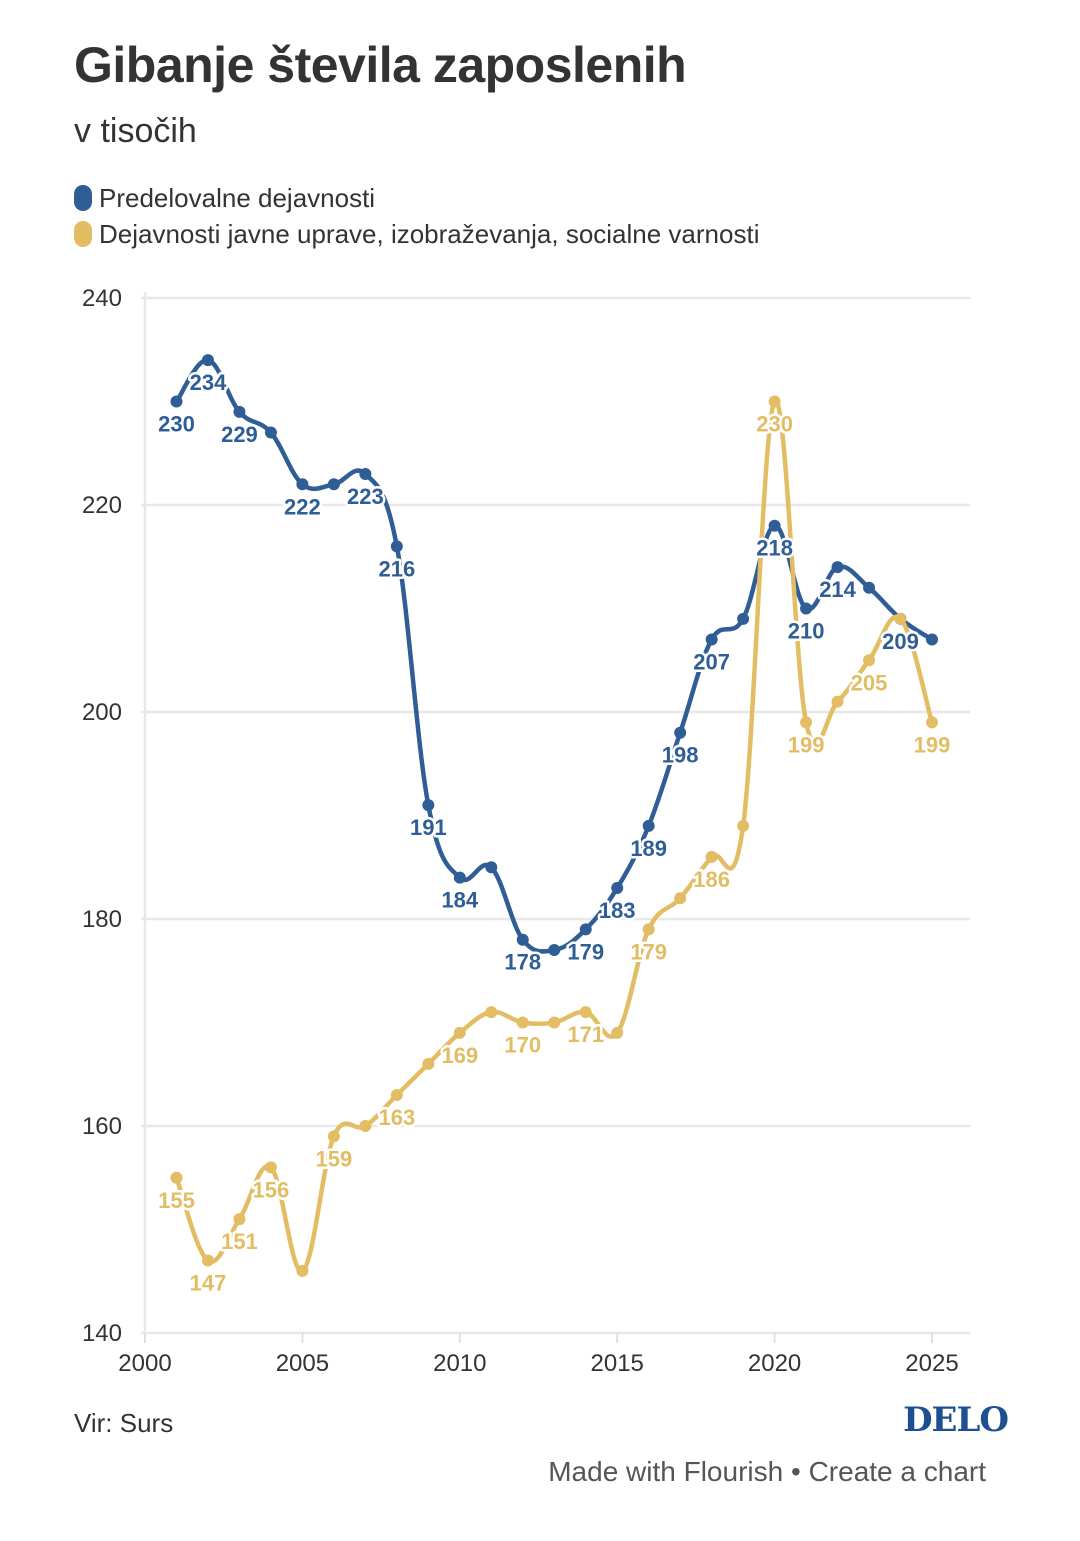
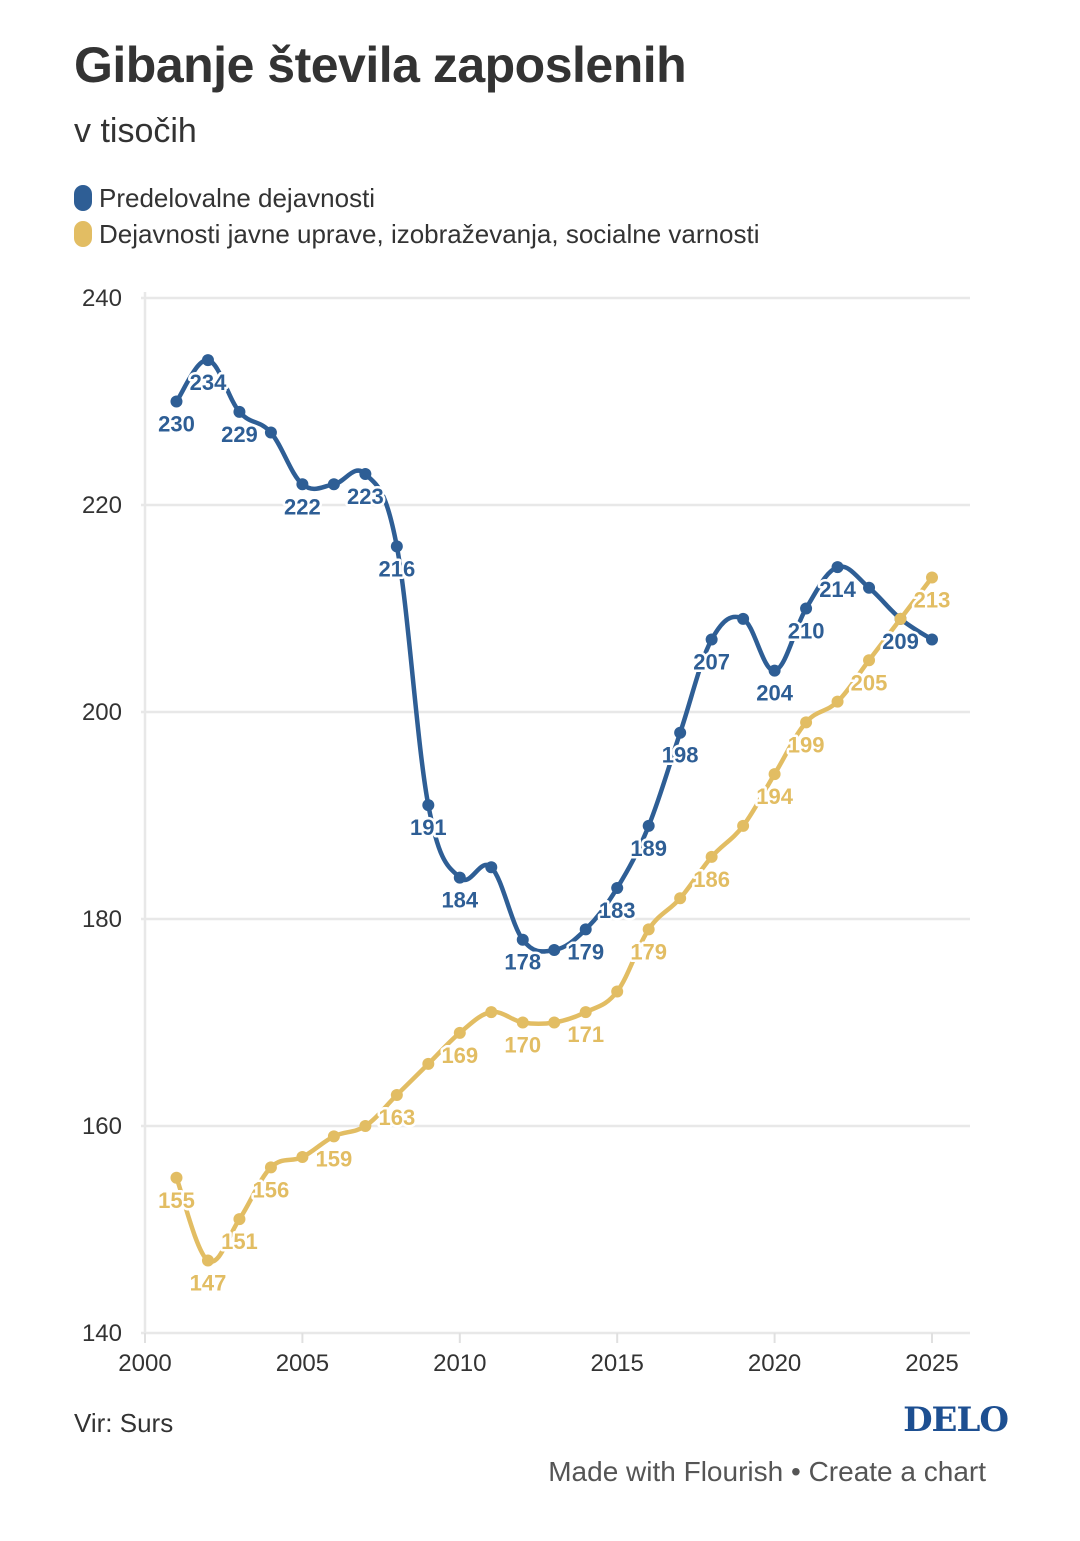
Dejavnosti javne uprave, izobraževanja, socialne varnosti/2005: 146 -> 157
Dejavnosti javne uprave, izobraževanja, socialne varnosti/2015: 169 -> 173
Predelovalne dejavnosti/2020: 218 -> 204
Dejavnosti javne uprave, izobraževanja, socialne varnosti/2020: 230 -> 194
Dejavnosti javne uprave, izobraževanja, socialne varnosti/2025: 199 -> 213
